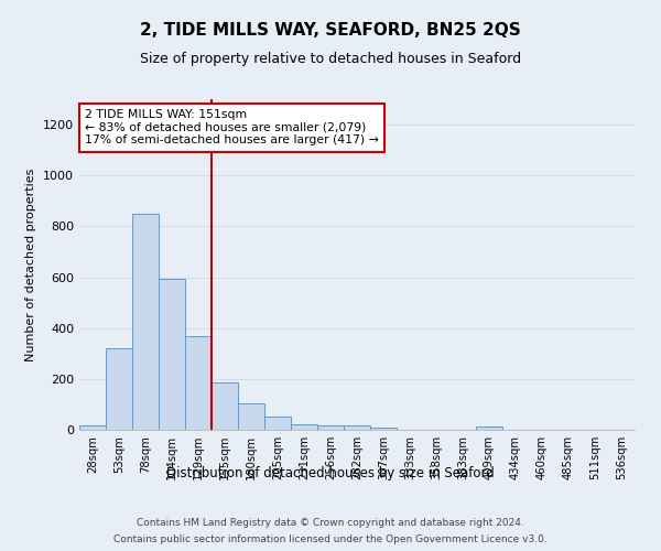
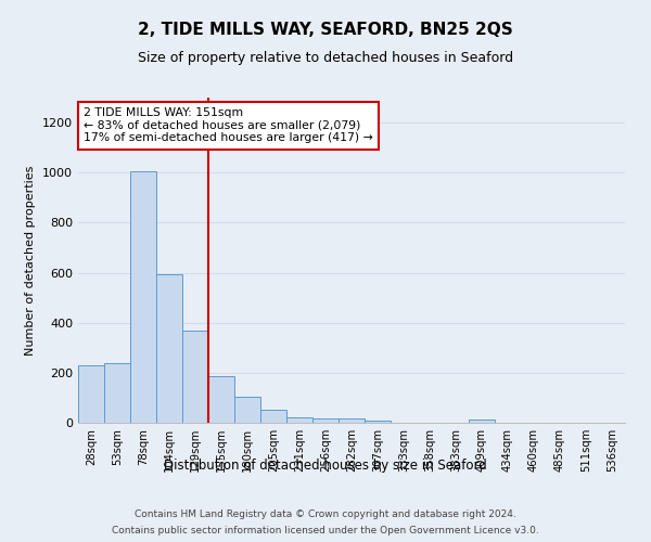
28sqm: 18 -> 230
53sqm: 320 -> 240
78sqm: 850 -> 1005
